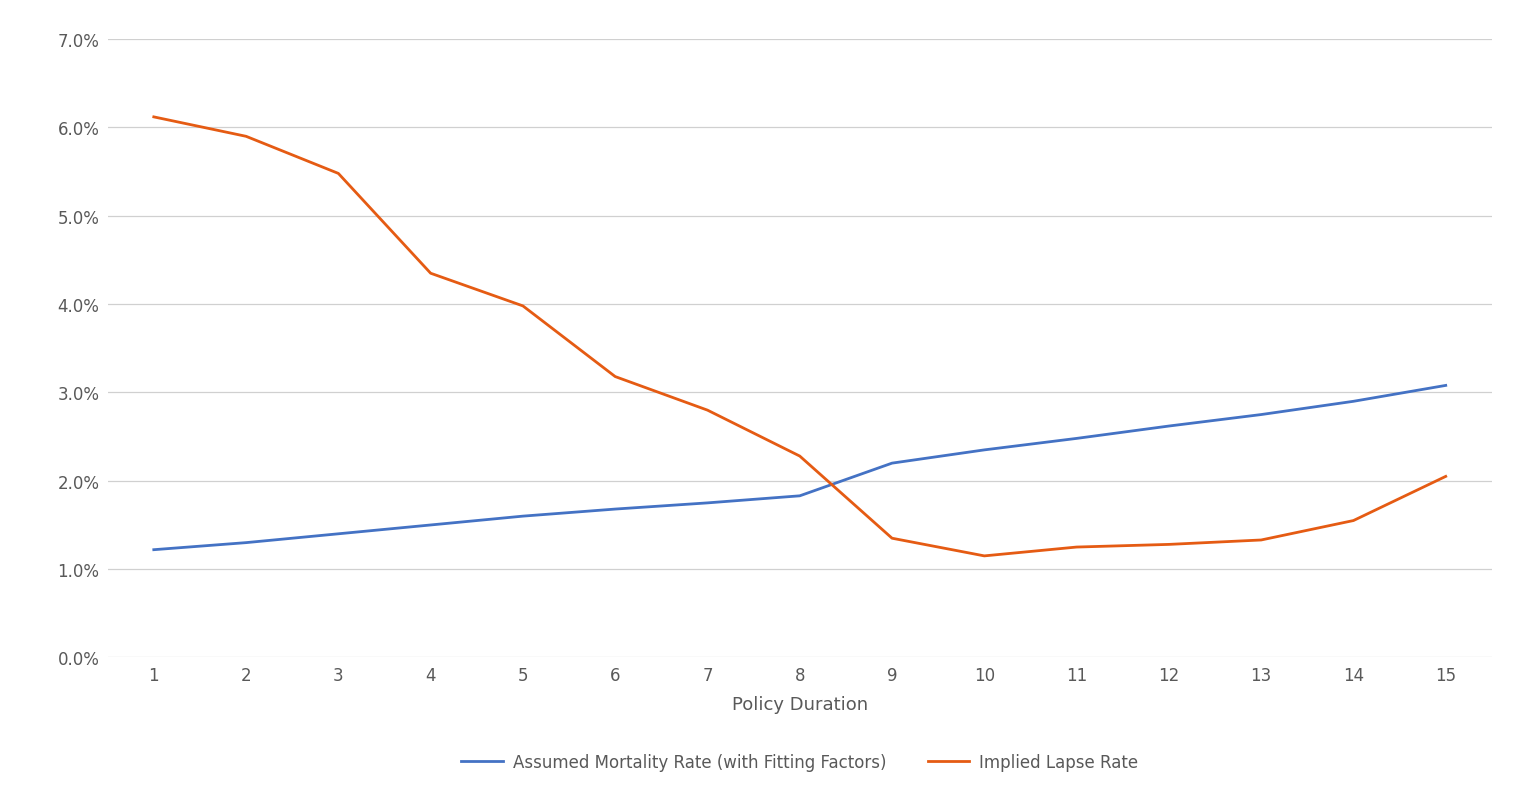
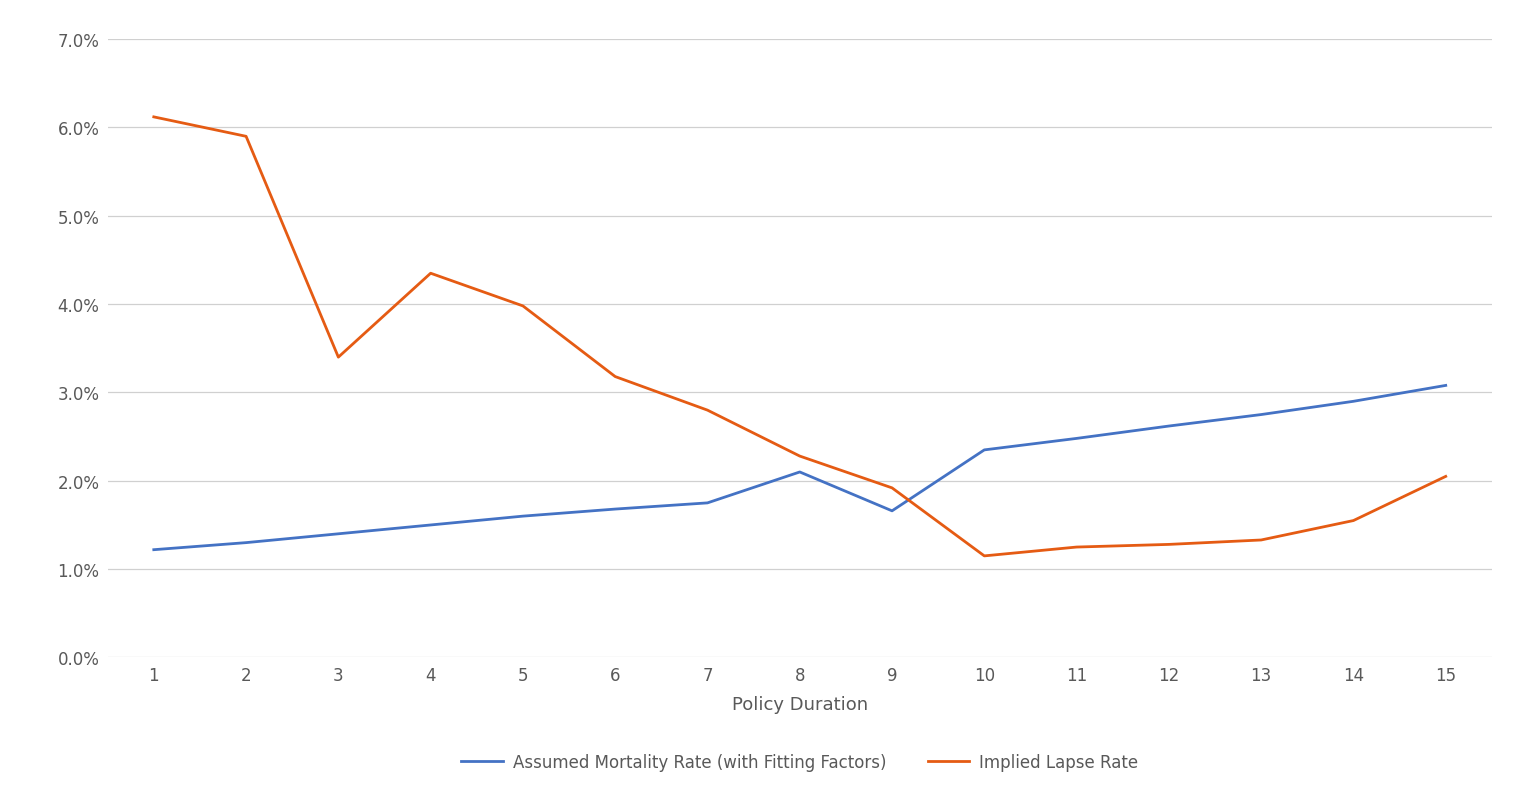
Implied Lapse Rate/3: 5.48% -> 3.40%
Assumed Mortality Rate (with Fitting Factors)/8: 1.83% -> 2.10%
Assumed Mortality Rate (with Fitting Factors)/9: 2.20% -> 1.66%
Implied Lapse Rate/9: 1.35% -> 1.92%
